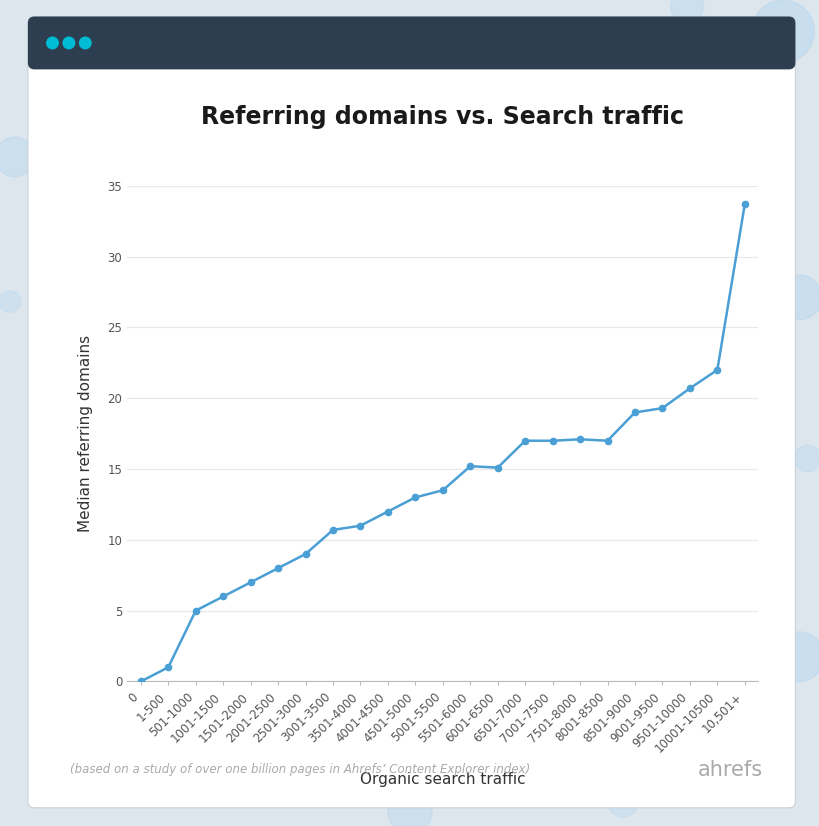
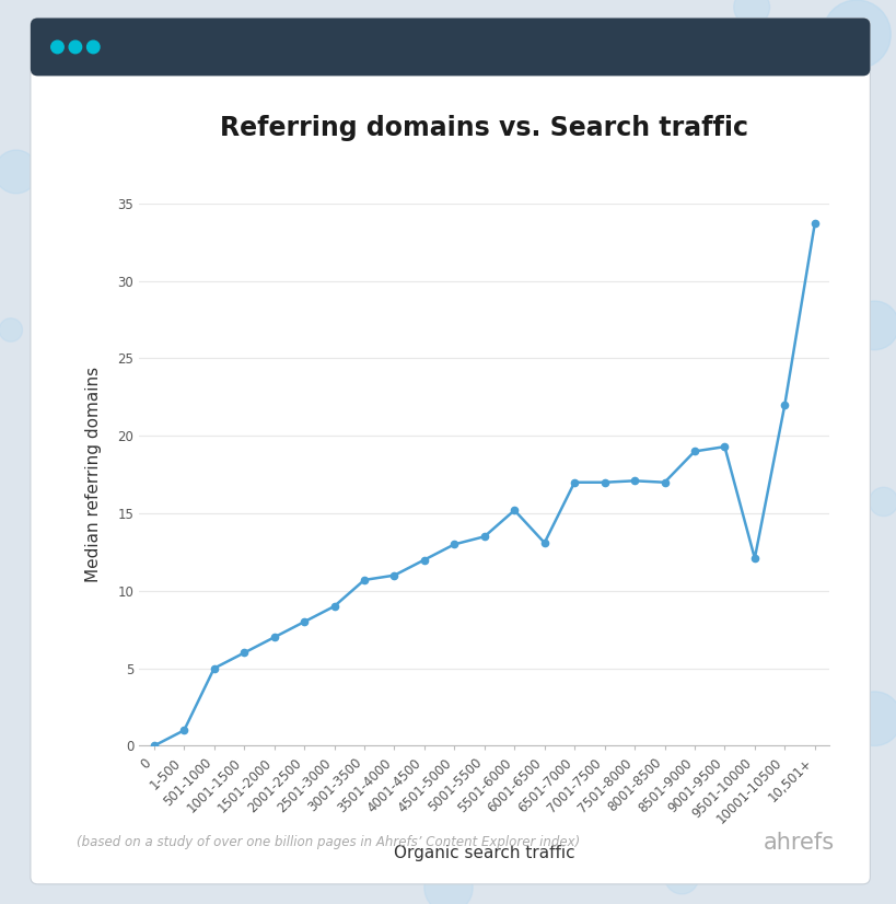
6001-6500: 15.1 -> 13.1
9501-10000: 20.7 -> 12.1
